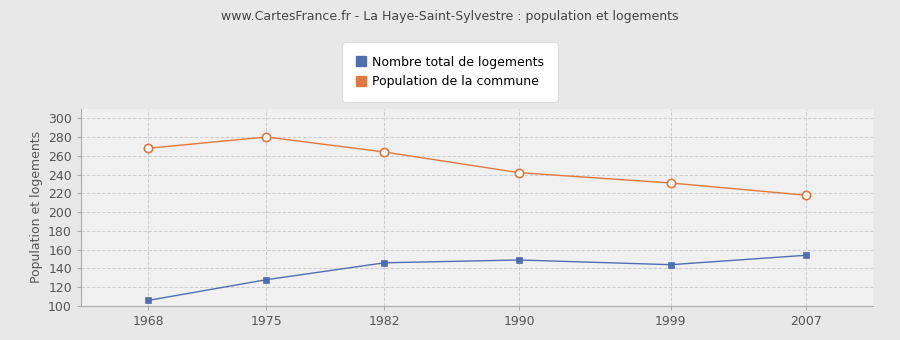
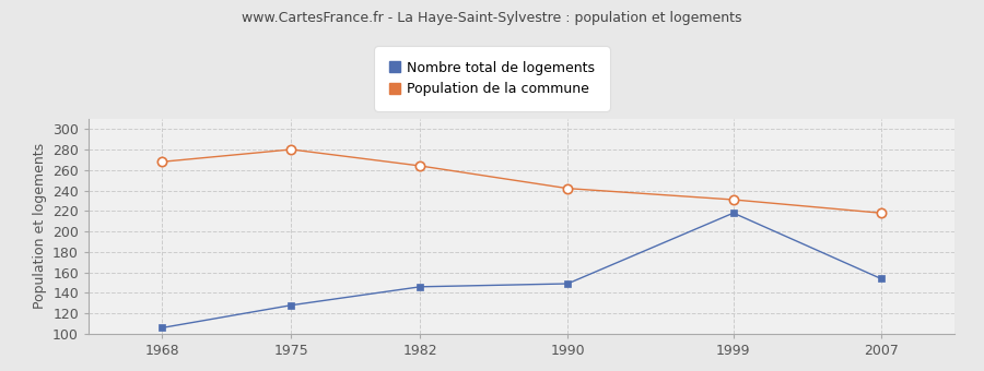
Nombre total de logements/1999: 144 -> 218
